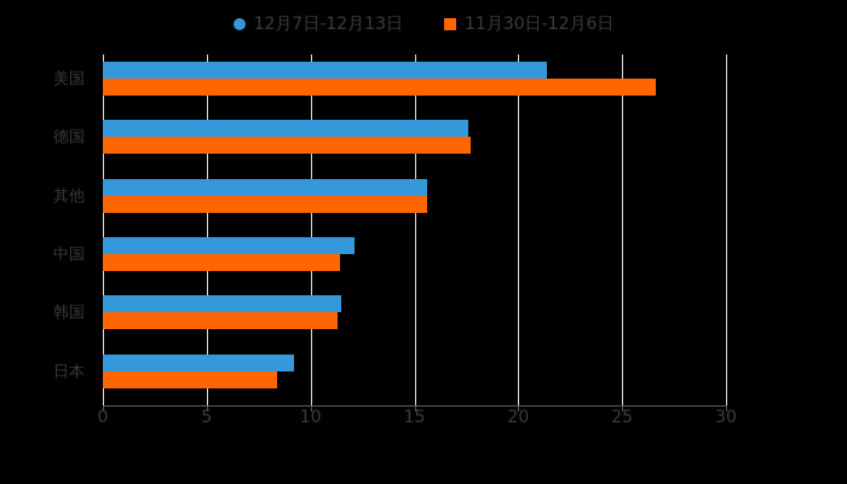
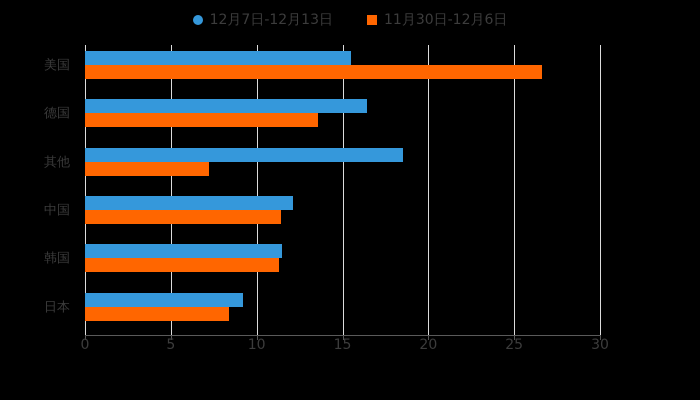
12月7日-12月13日/美国: 21.4 -> 15.5
12月7日-12月13日/德国: 17.6 -> 16.4
11月30日-12月6日/德国: 17.7 -> 13.6
12月7日-12月13日/其他: 15.6 -> 18.5
11月30日-12月6日/其他: 15.6 -> 7.2
